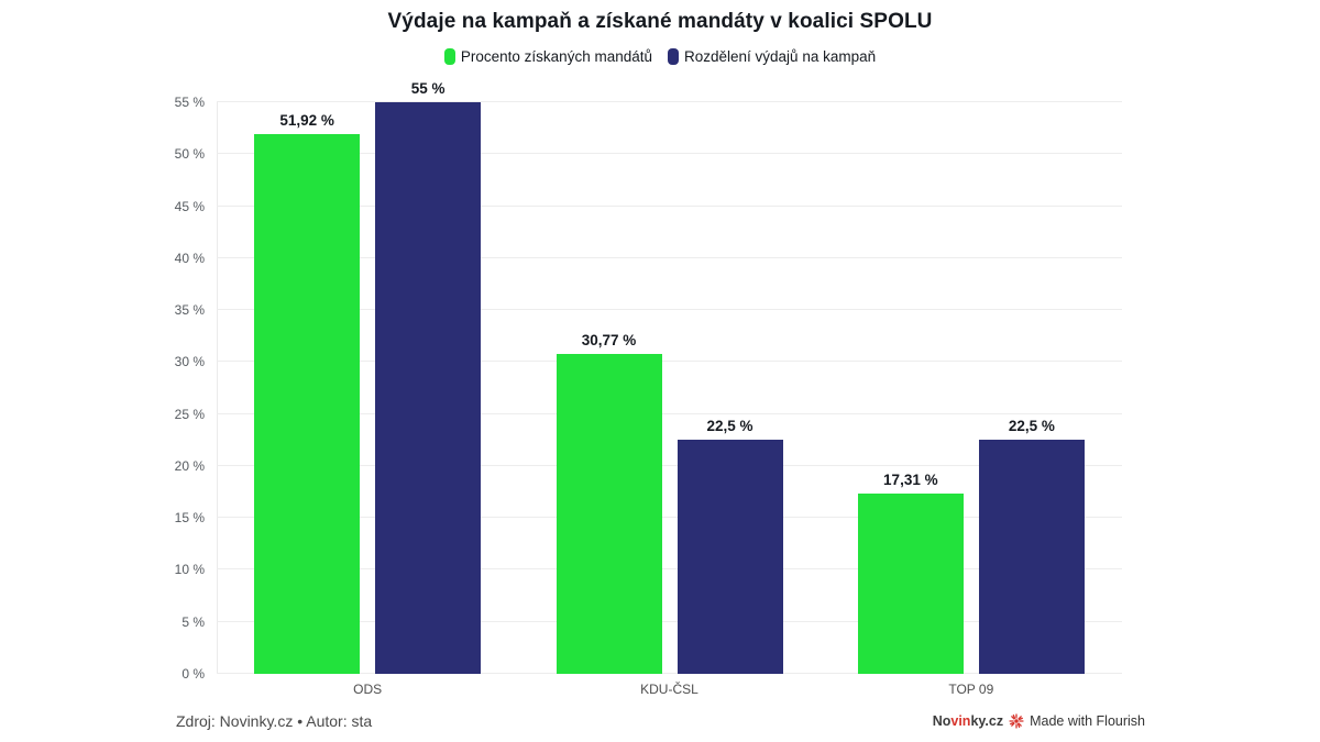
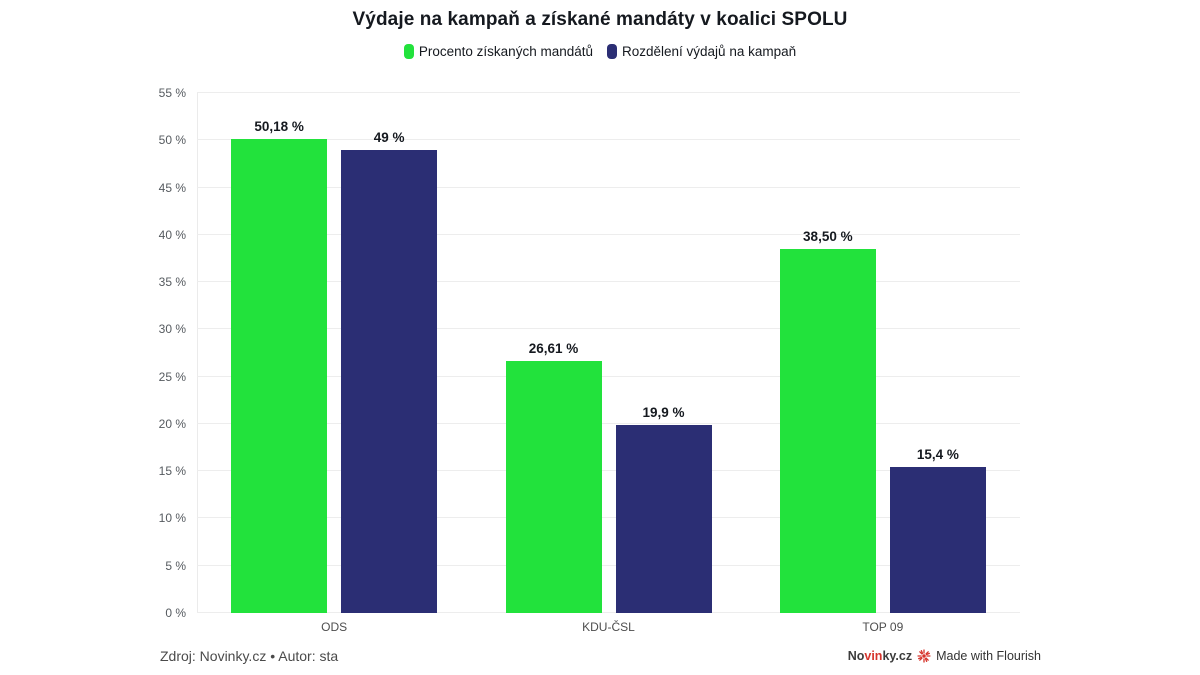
Procento získaných mandátů/ODS: 51,92 -> 50,18
Rozdělení výdajů na kampaň/ODS: 55 -> 49
Procento získaných mandátů/KDU-ČSL: 30,77 -> 26,61
Rozdělení výdajů na kampaň/KDU-ČSL: 22,5 -> 19,9
Procento získaných mandátů/TOP 09: 17,31 -> 38,50
Rozdělení výdajů na kampaň/TOP 09: 22,5 -> 15,4
